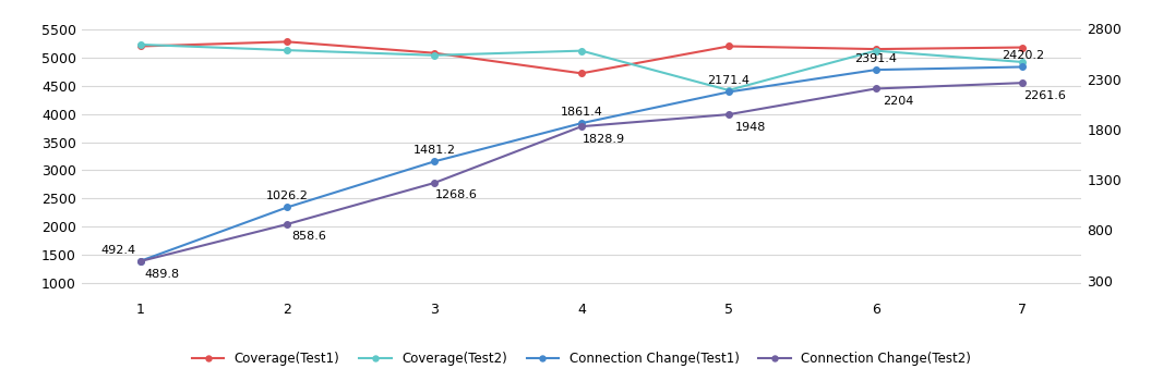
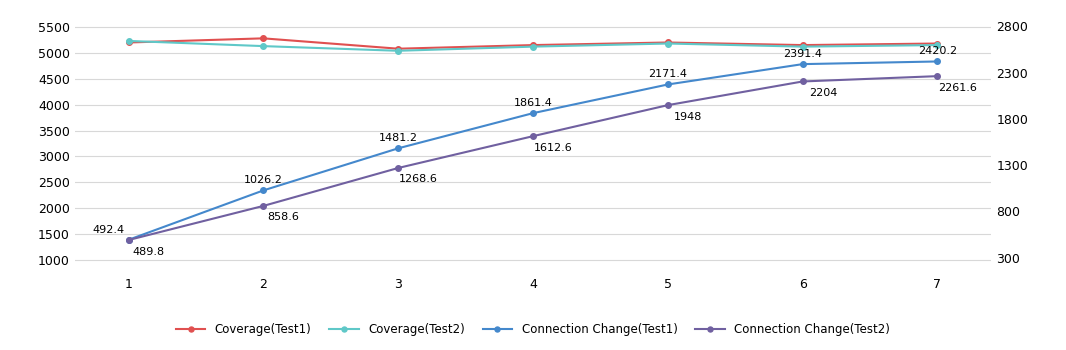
Coverage(Test1)/4: 4720 -> 5150
Connection Change(Test2)/4: 1828.9 -> 1612.6
Coverage(Test2)/5: 4420 -> 5180
Coverage(Test2)/7: 4920 -> 5150
